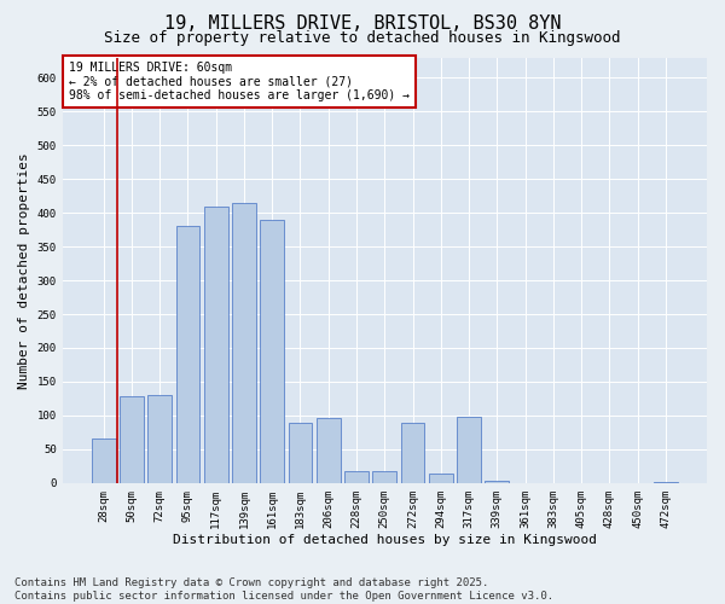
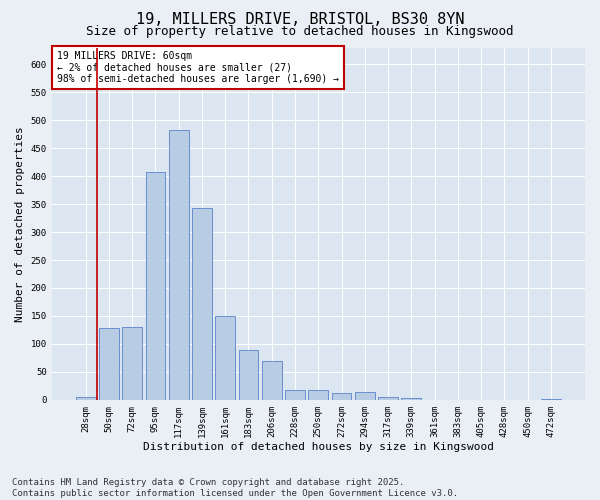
28sqm: 66 -> 5
95sqm: 380 -> 408
117sqm: 410 -> 482
139sqm: 414 -> 343
161sqm: 390 -> 150
206sqm: 96 -> 70
272sqm: 90 -> 12
317sqm: 98 -> 5
